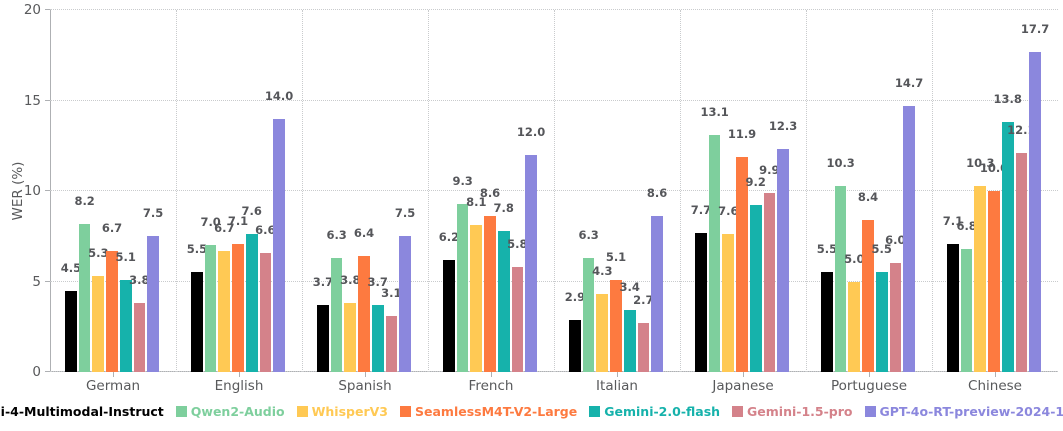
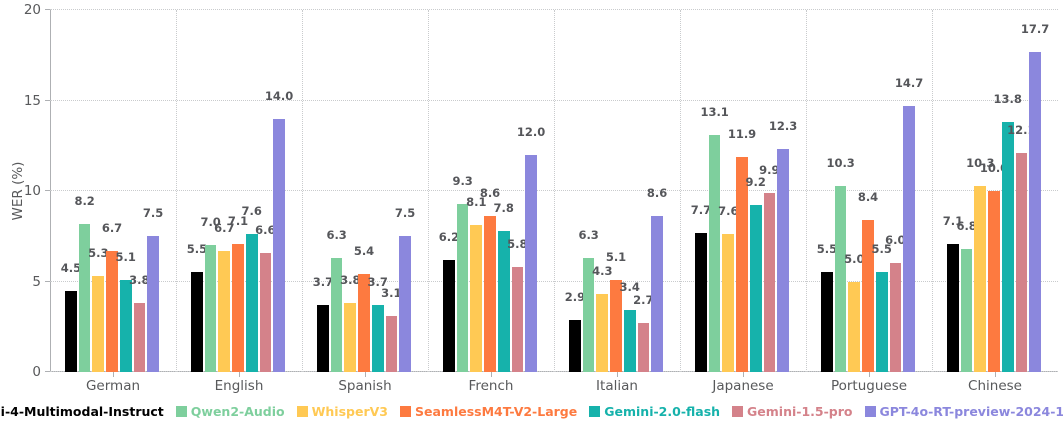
SeamlessM4T-V2-Large/Spanish: 6.4 -> 5.4
